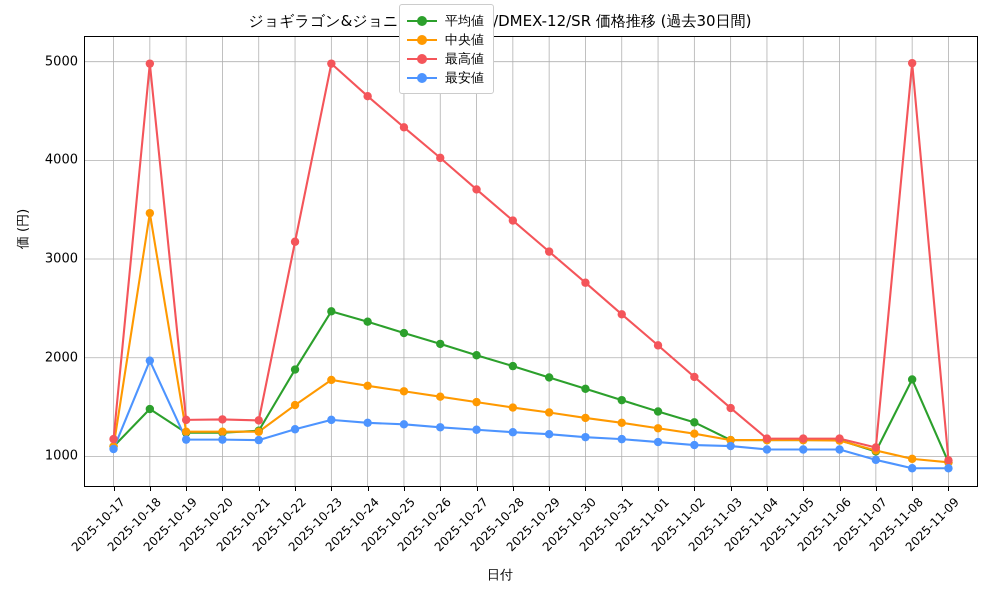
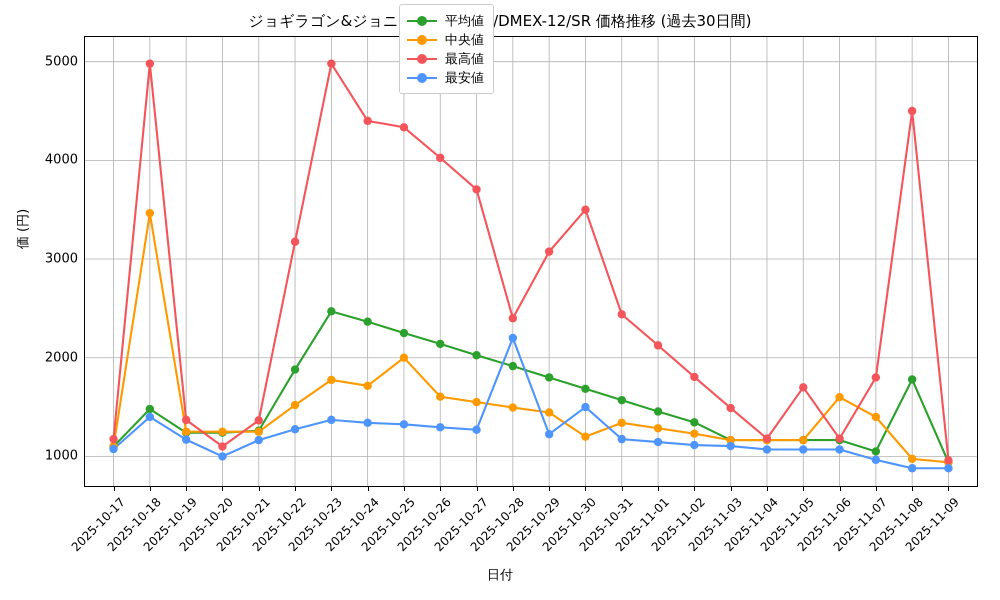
最安値/2025-10-18: 2000 -> 1400
最高値/2025-10-20: 1400 -> 1100
最安値/2025-10-20: 1200 -> 1000
最高値/2025-10-24: 4600 -> 4400
中央値/2025-10-25: 1700 -> 2000
最高値/2025-10-28: 3400 -> 2400
最安値/2025-10-28: 1200 -> 2200
中央値/2025-10-30: 1400 -> 1200
最高値/2025-10-30: 2800 -> 3500
最安値/2025-10-30: 1200 -> 1500
最高値/2025-11-05: 1200 -> 1700
中央値/2025-11-06: 1200 -> 1600
中央値/2025-11-07: 1100 -> 1400
最高値/2025-11-07: 1100 -> 1800
最高値/2025-11-08: 5000 -> 4500
